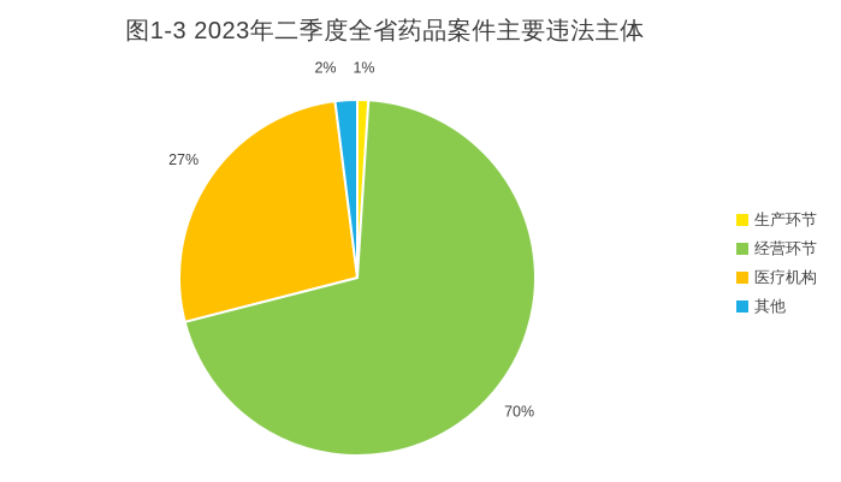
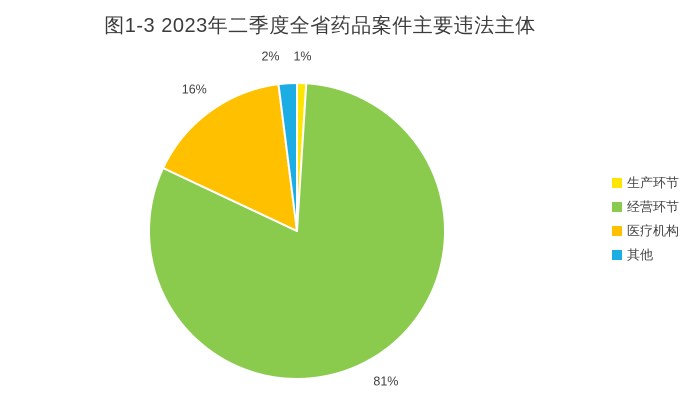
经营环节: 70% -> 81%
医疗机构: 27% -> 16%
